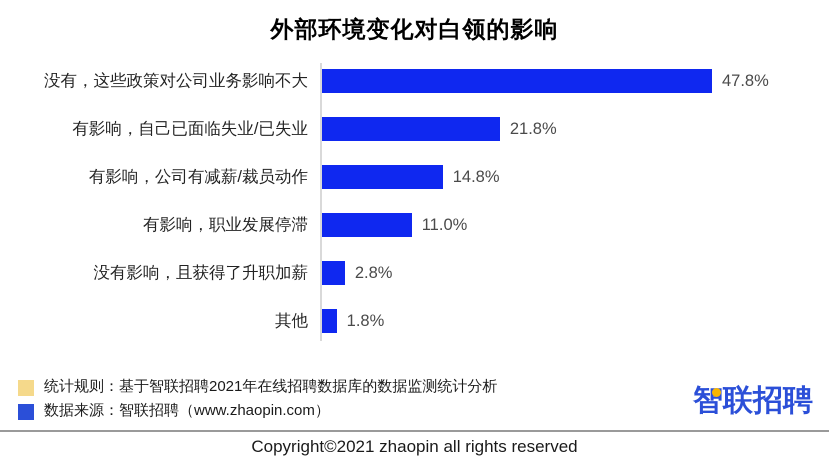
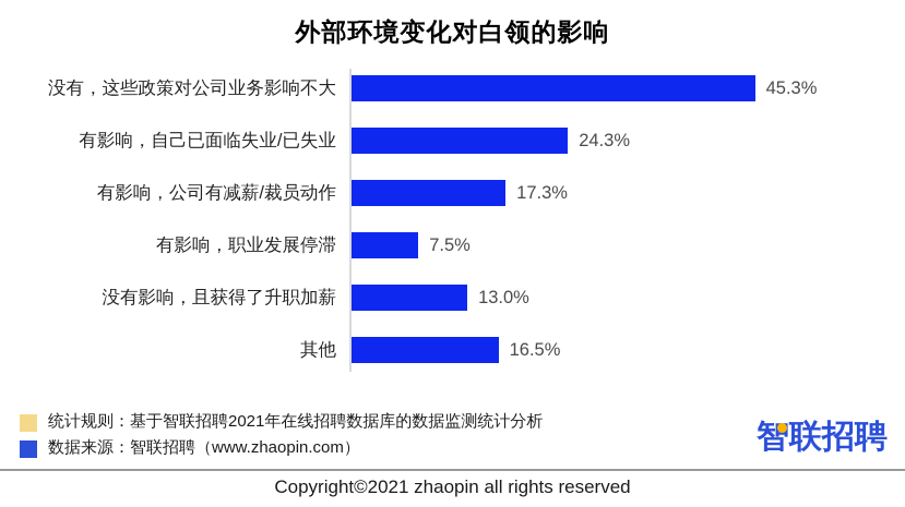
没有，这些政策对公司业务影响不大: 47.8% -> 45.3%
有影响，自己已面临失业/已失业: 21.8% -> 24.3%
有影响，公司有减薪/裁员动作: 14.8% -> 17.3%
有影响，职业发展停滞: 11.0% -> 7.5%
没有影响，且获得了升职加薪: 2.8% -> 13.0%
其他: 1.8% -> 16.5%
